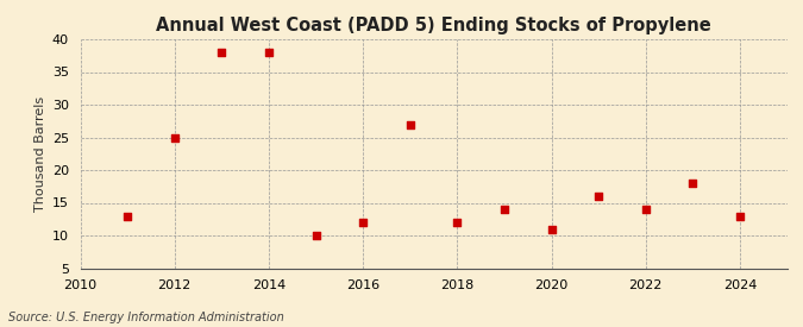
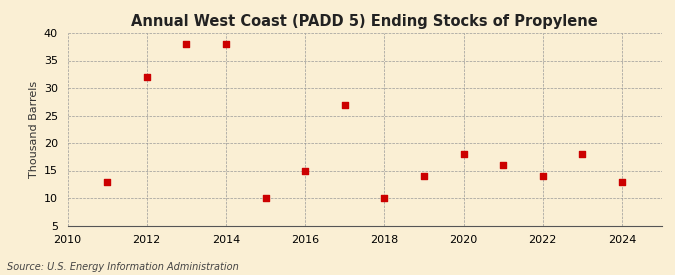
2012: 25 -> 32
2016: 12 -> 15
2018: 12 -> 10
2020: 11 -> 18
